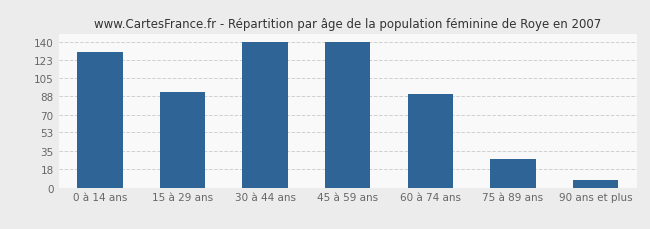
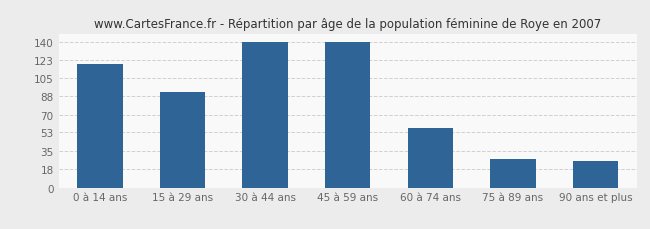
0 à 14 ans: 130 -> 119
60 à 74 ans: 90 -> 57
90 ans et plus: 7 -> 26
